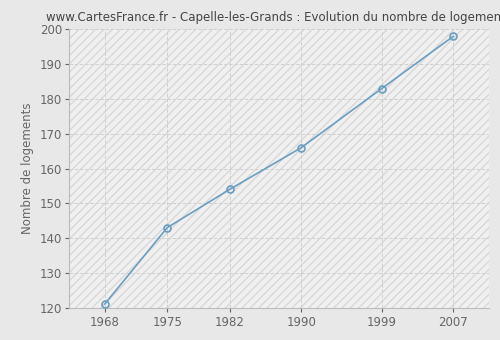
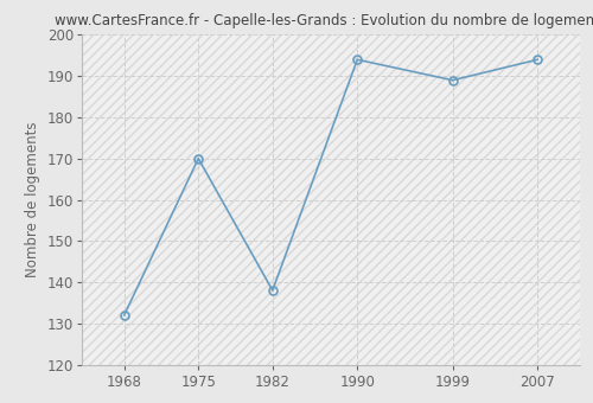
1968: 121 -> 132
1975: 143 -> 170
1982: 154 -> 138
1990: 166 -> 194
1999: 183 -> 189
2007: 198 -> 194
